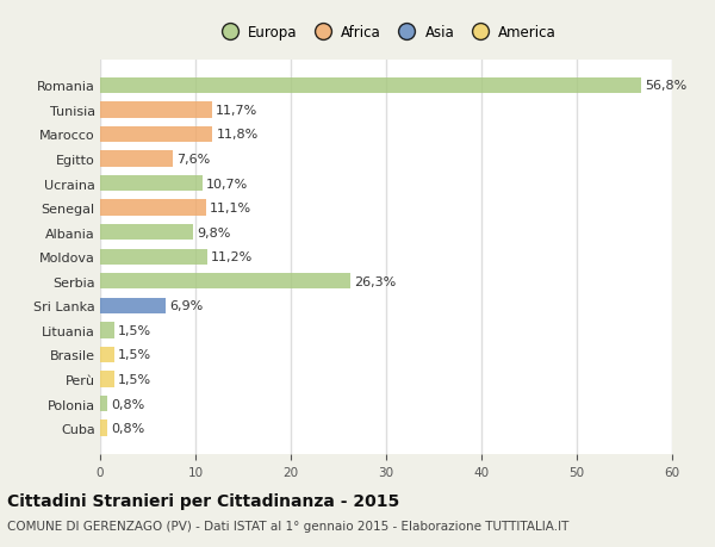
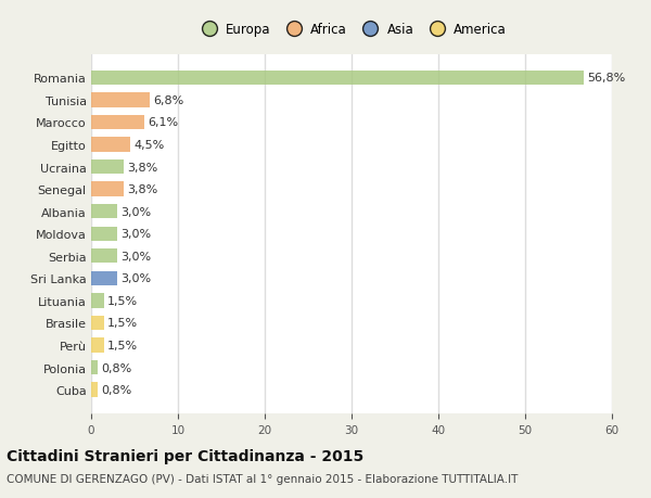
Tunisia: 11,7% -> 6,8%
Marocco: 11,8% -> 6,1%
Egitto: 7,6% -> 4,5%
Ucraina: 10,7% -> 3,8%
Senegal: 11,1% -> 3,8%
Albania: 9,8% -> 3,0%
Moldova: 11,2% -> 3,0%
Serbia: 26,3% -> 3,0%
Sri Lanka: 6,9% -> 3,0%
